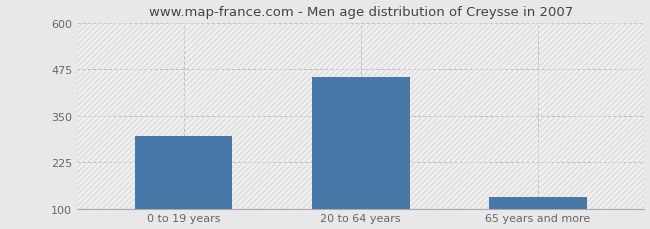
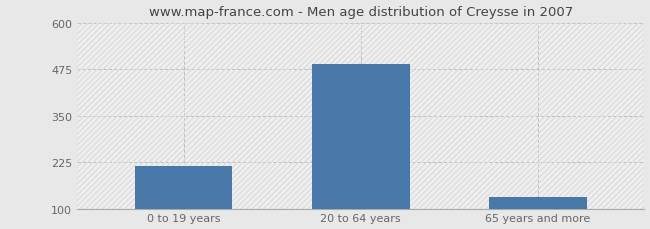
0 to 19 years: 295 -> 215
20 to 64 years: 455 -> 490
